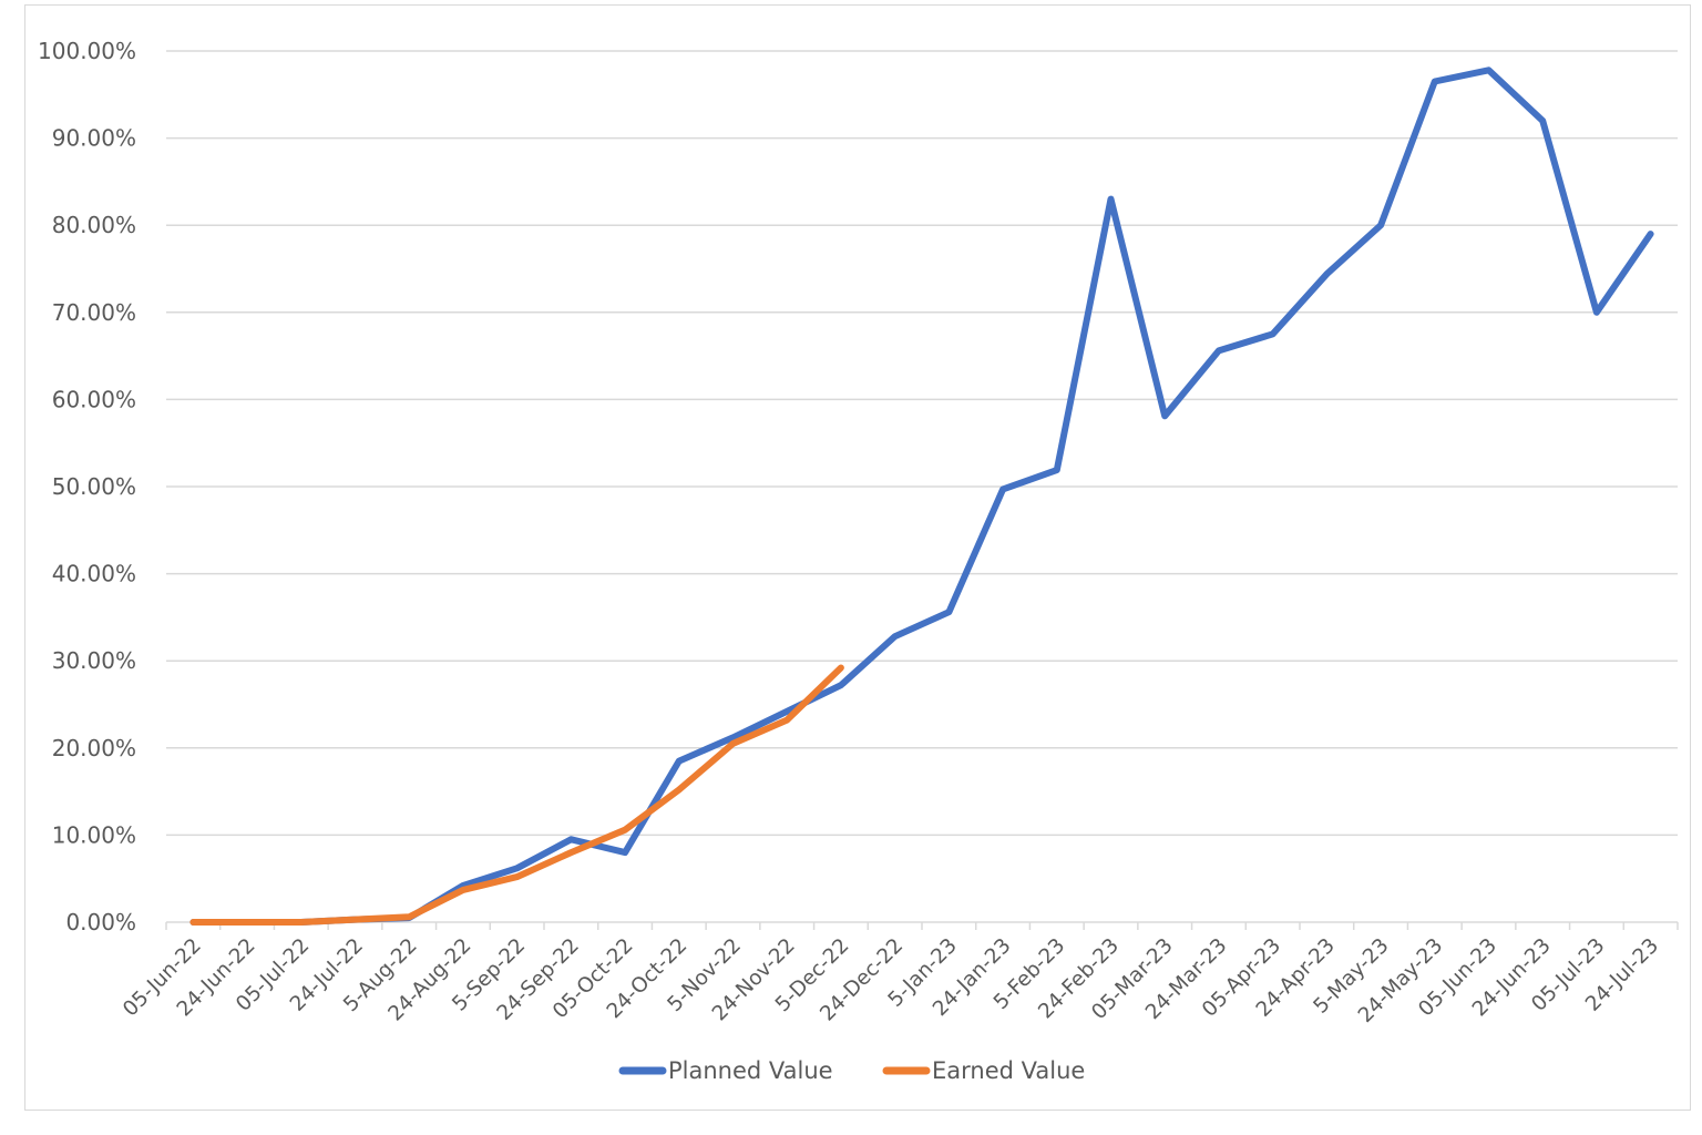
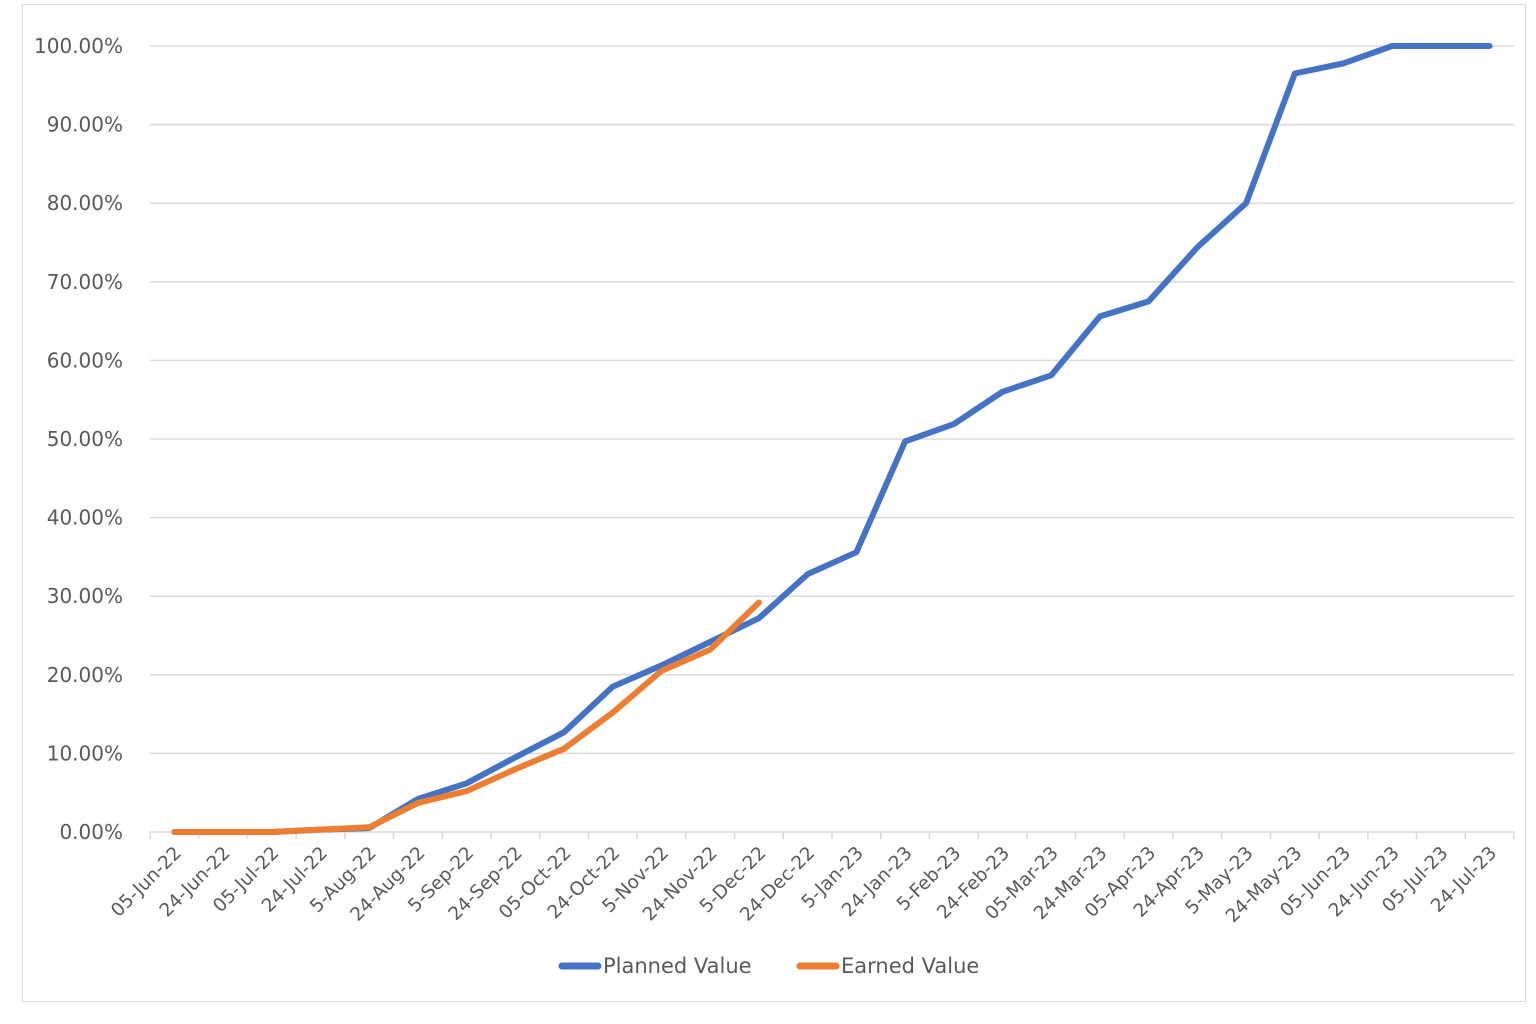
Planned Value/05-Oct-22: 8% -> 13%
Planned Value/24-Feb-23: 83% -> 56%
Planned Value/24-Jun-23: 92% -> 100%
Planned Value/05-Jul-23: 70% -> 100%
Planned Value/24-Jul-23: 79% -> 100%
